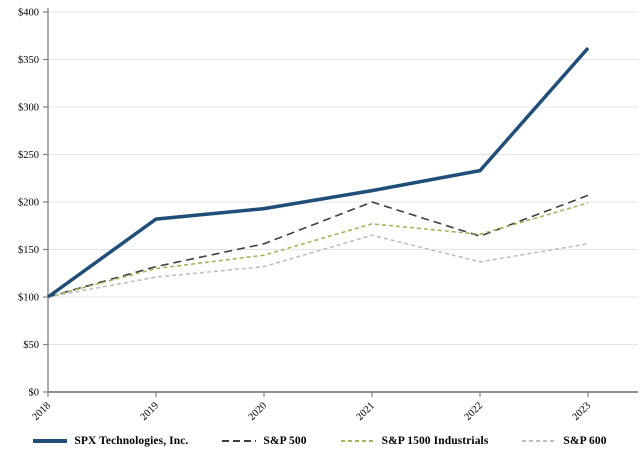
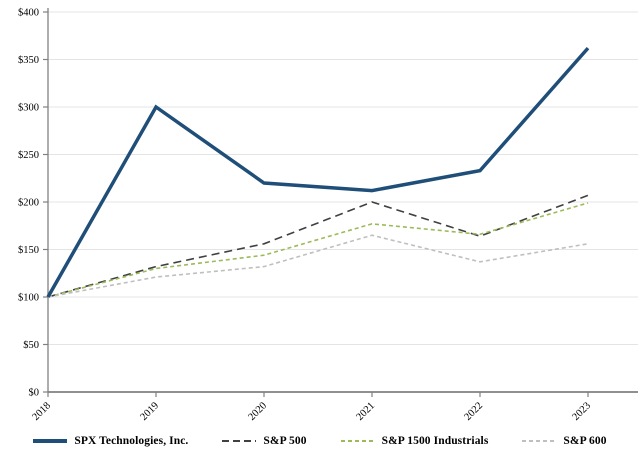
SPX Technologies, Inc./2019: $180 -> $300
SPX Technologies, Inc./2020: $190 -> $220
